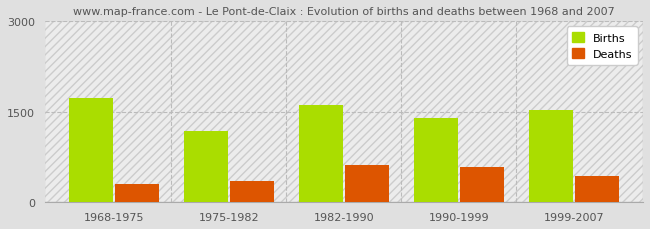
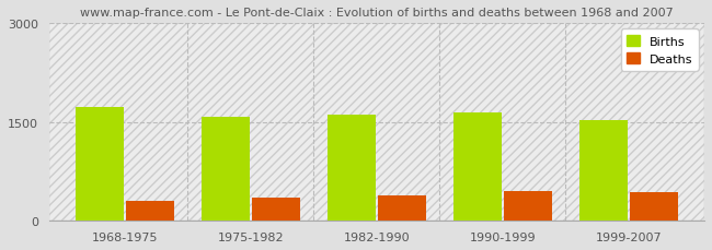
Births/1975-1982: 1180 -> 1580
Deaths/1982-1990: 620 -> 390
Births/1990-1999: 1400 -> 1640
Deaths/1990-1999: 580 -> 460
